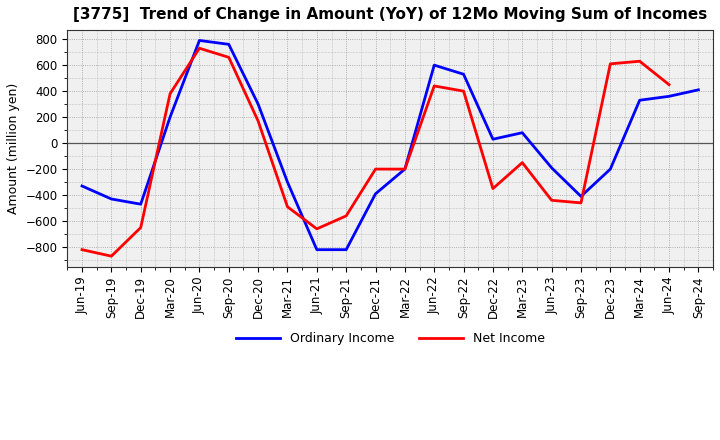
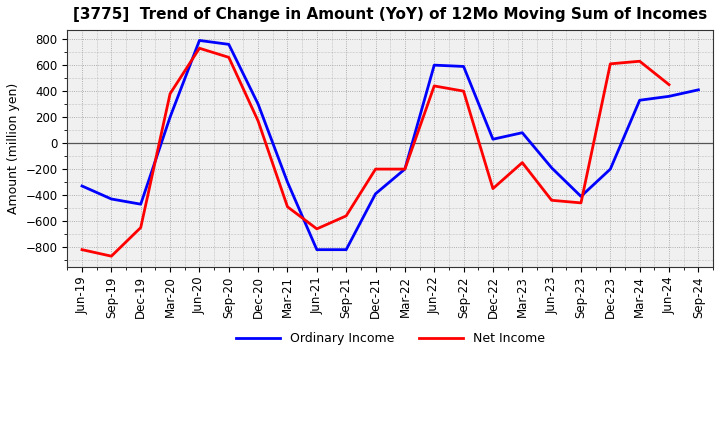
Ordinary Income/Sep-22: 530 -> 590
